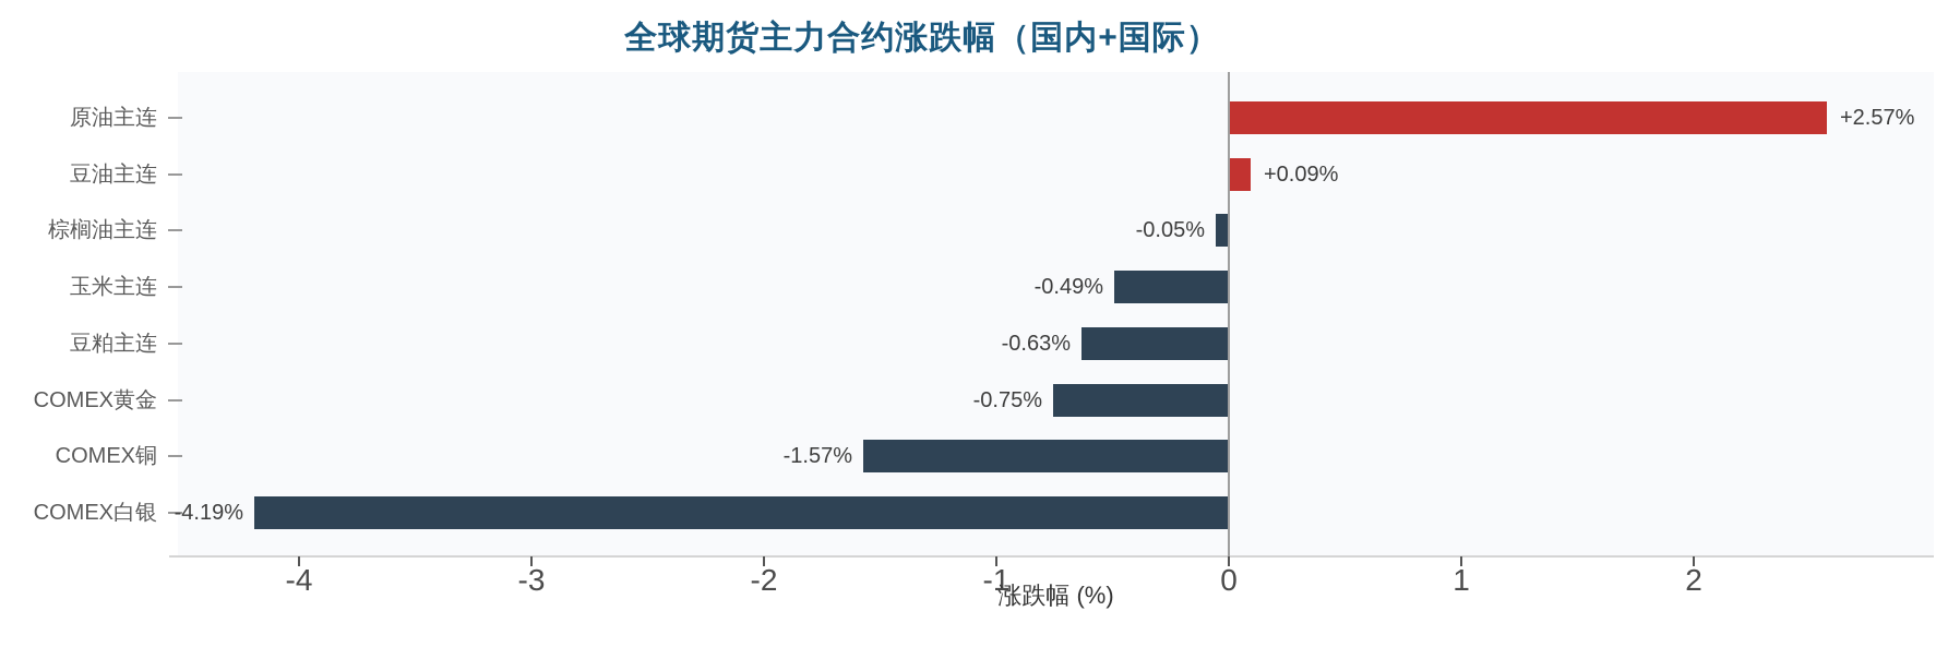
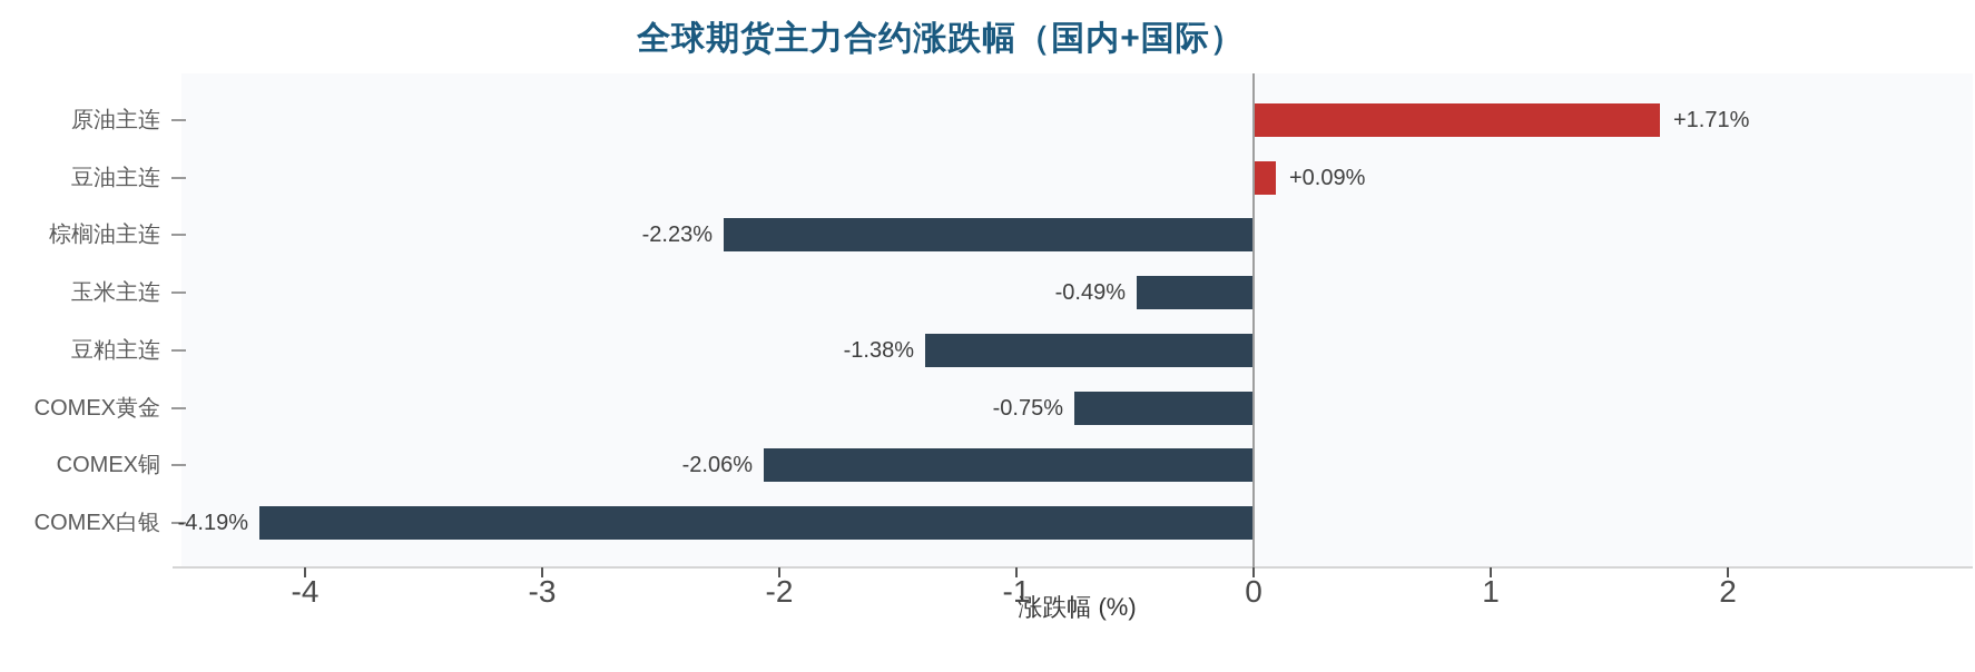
原油主连: +2.57% -> +1.71%
棕榈油主连: -0.05% -> -2.23%
豆粕主连: -0.63% -> -1.38%
COMEX铜: -1.57% -> -2.06%
